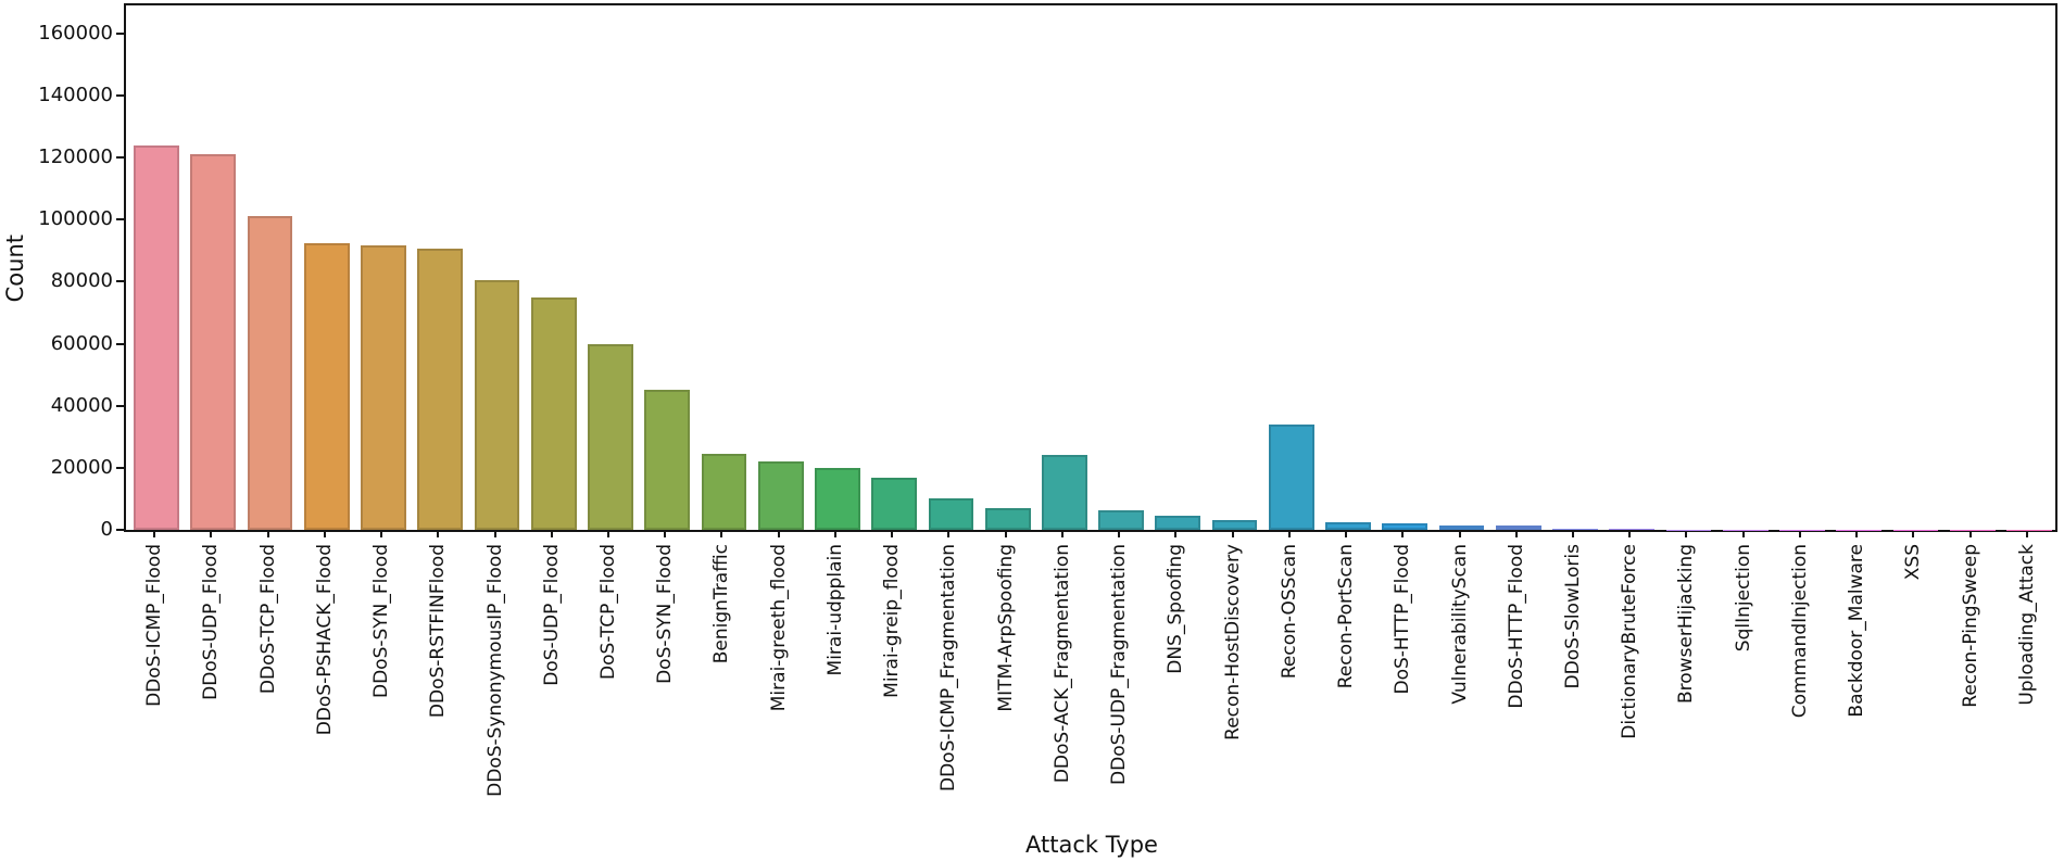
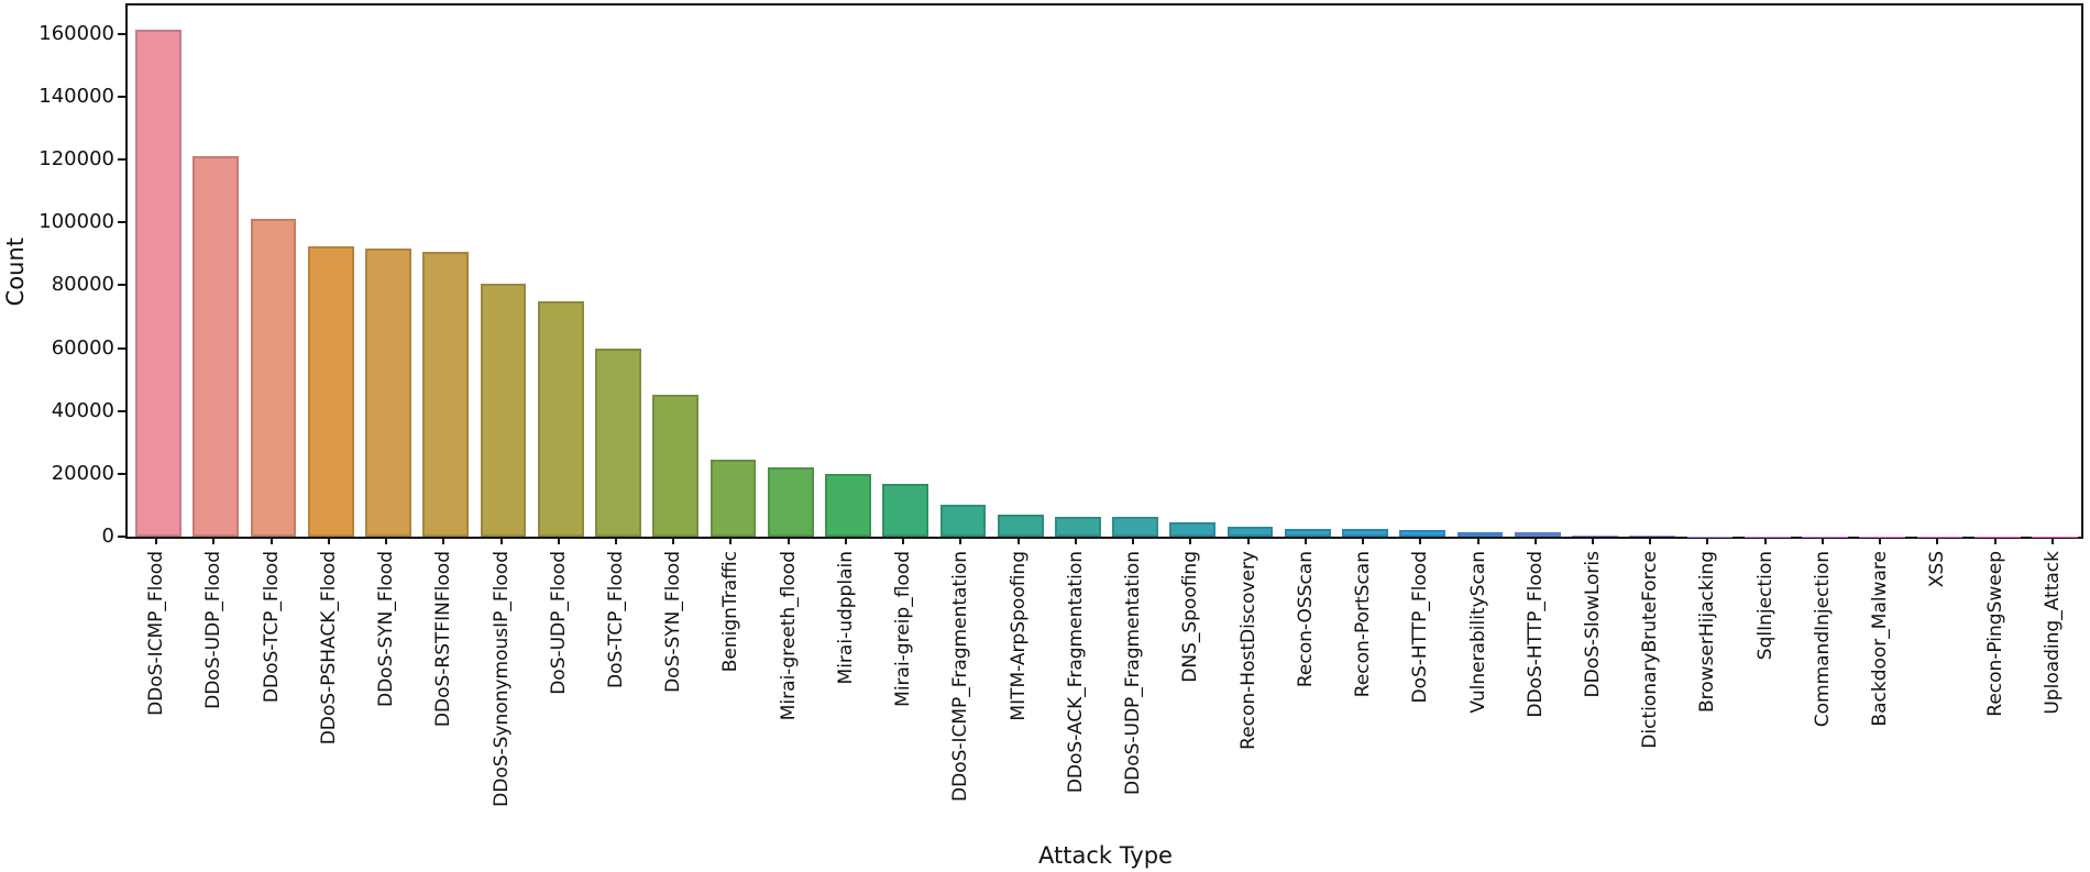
DDoS-ICMP_Flood: 124000 -> 161000
DDoS-ACK_Fragmentation: 24000 -> 6000
Recon-OSScan: 34000 -> 3000
